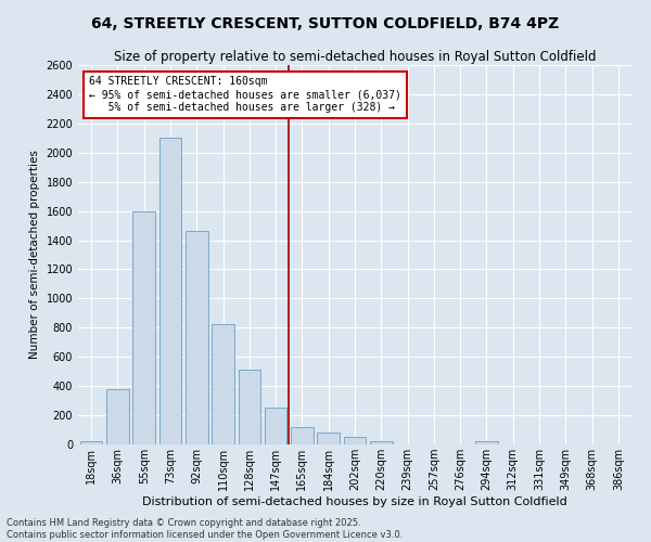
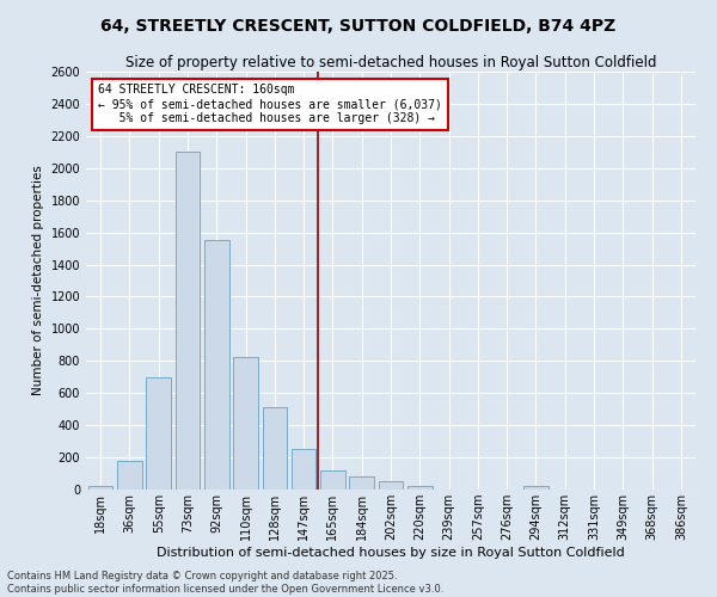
36sqm: 380 -> 180
55sqm: 1600 -> 700
92sqm: 1460 -> 1550
